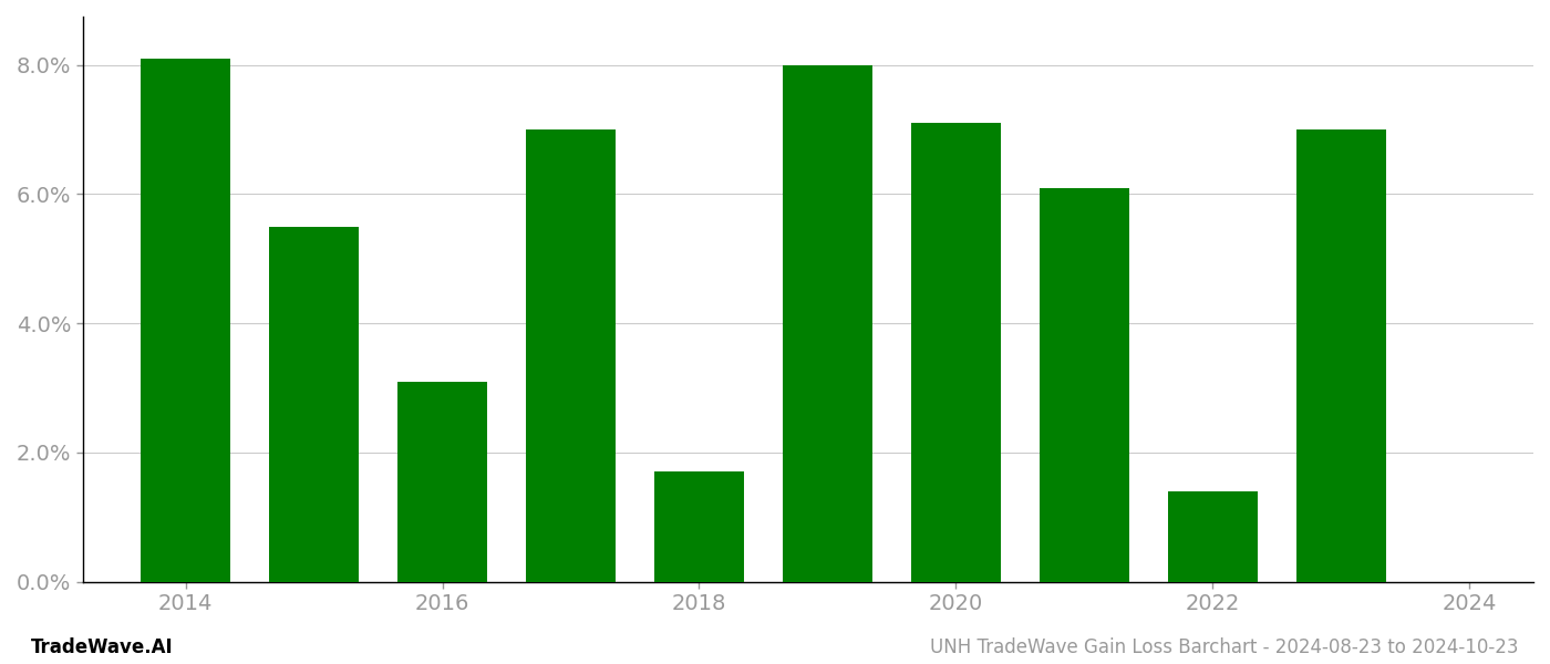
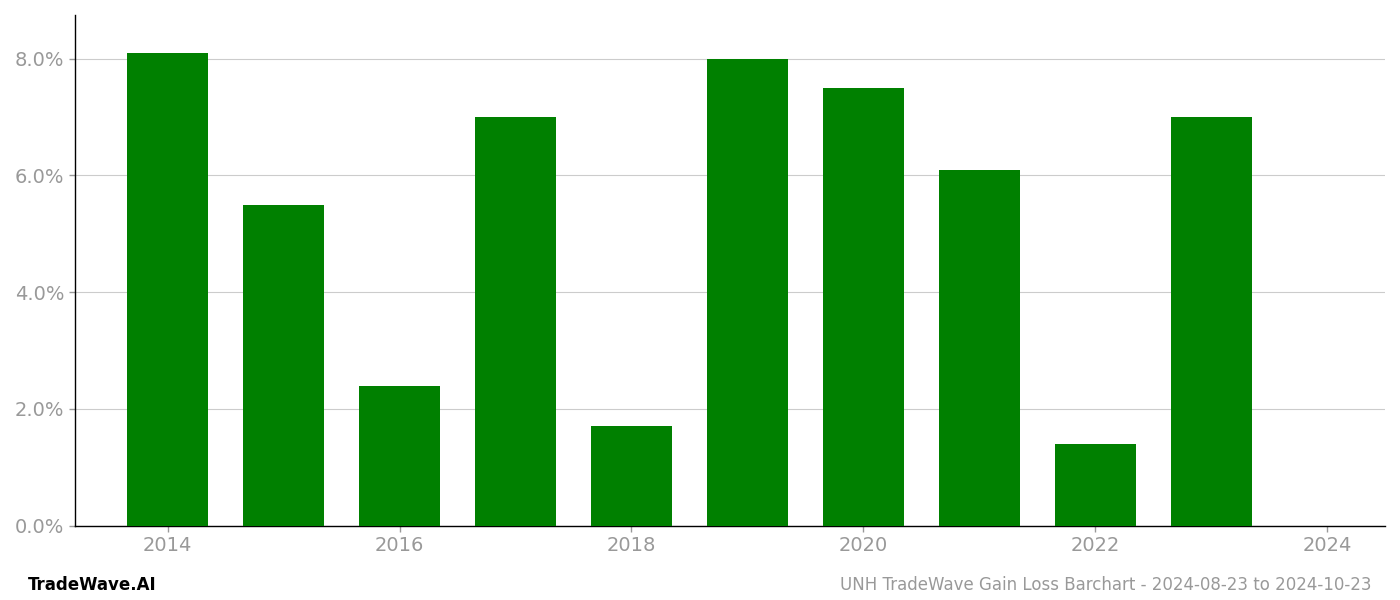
2016: 3.1% -> 2.4%
2020: 7.1% -> 7.5%
